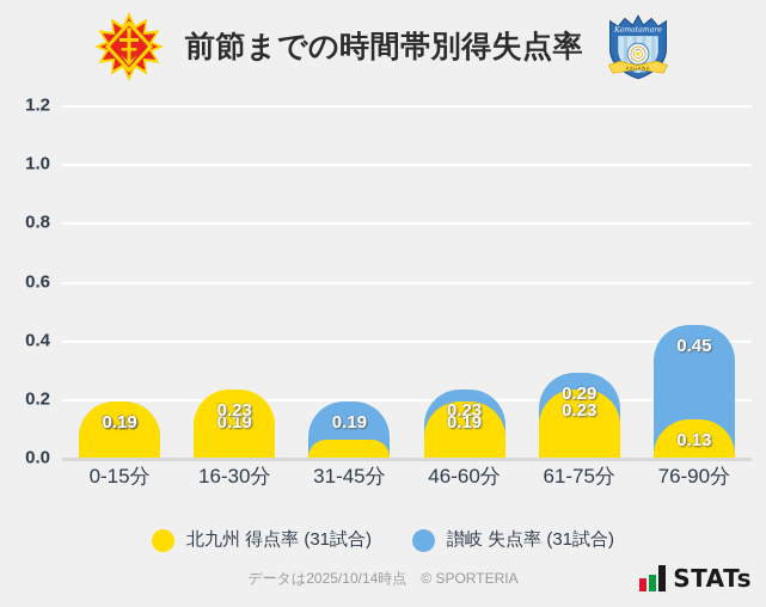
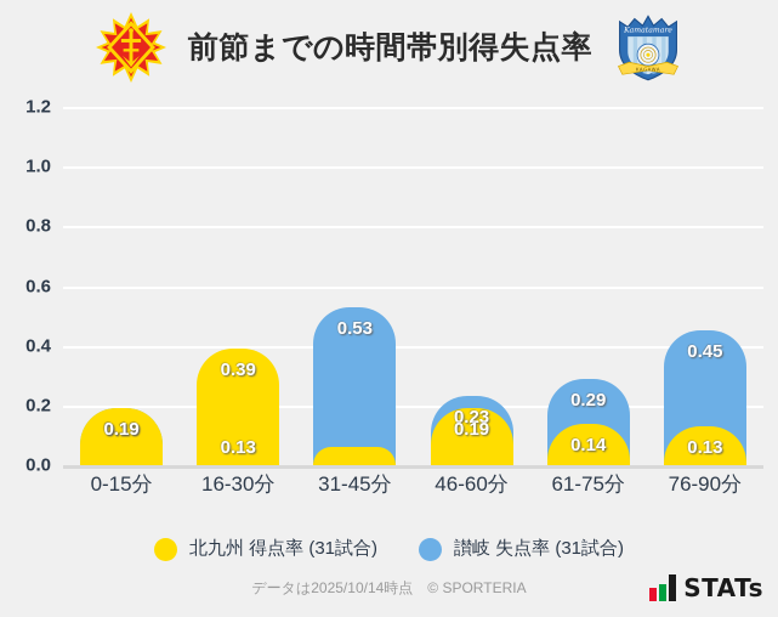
北九州 得点率 (31試合)/16-30分: 0.23 -> 0.39
讃岐 失点率 (31試合)/16-30分: 0.19 -> 0.13
讃岐 失点率 (31試合)/31-45分: 0.19 -> 0.53
北九州 得点率 (31試合)/61-75分: 0.23 -> 0.14
